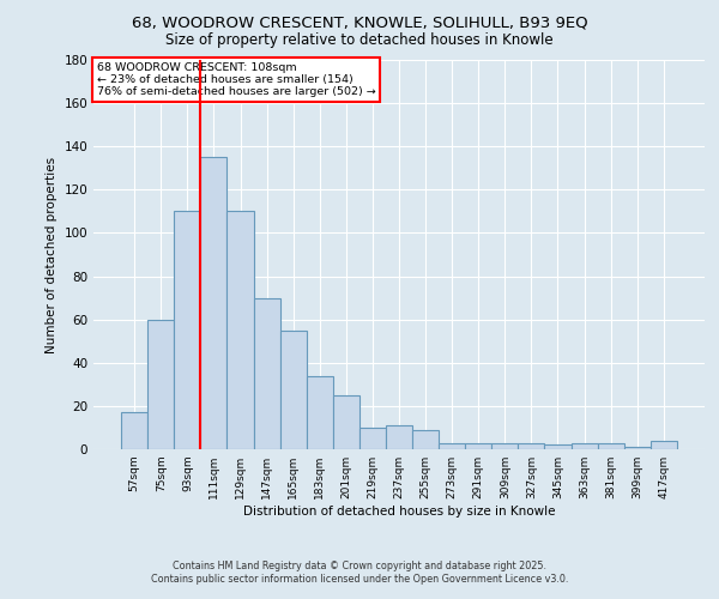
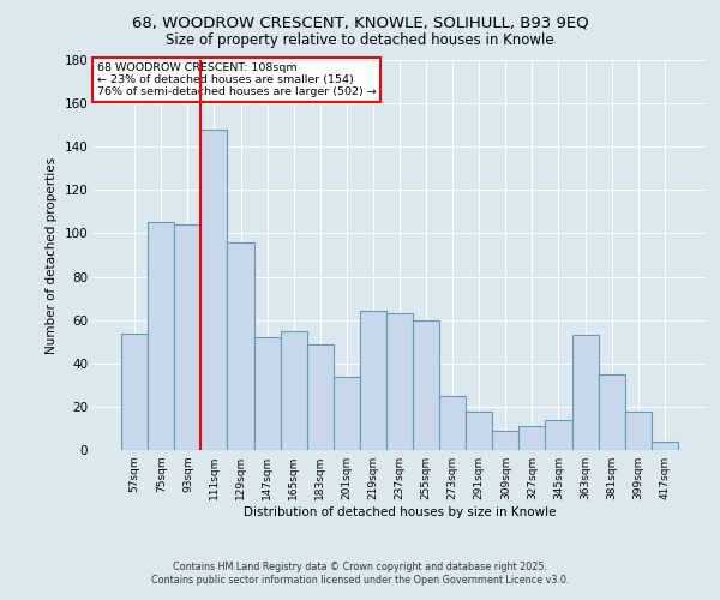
57sqm: 17 -> 54
75sqm: 60 -> 105
93sqm: 110 -> 104
111sqm: 135 -> 148
129sqm: 110 -> 96
147sqm: 70 -> 52
183sqm: 34 -> 49
201sqm: 25 -> 34
219sqm: 10 -> 64
237sqm: 11 -> 63
255sqm: 9 -> 60
273sqm: 3 -> 25
291sqm: 3 -> 18
309sqm: 3 -> 9
327sqm: 3 -> 11
345sqm: 2 -> 14
363sqm: 3 -> 53
381sqm: 3 -> 35
399sqm: 1 -> 18
